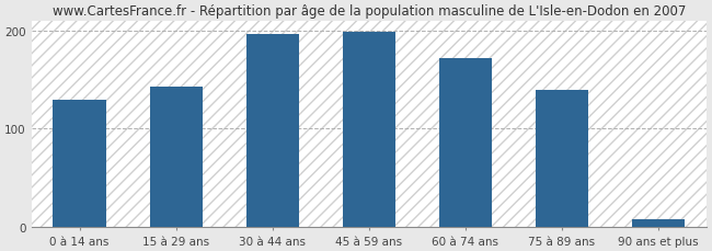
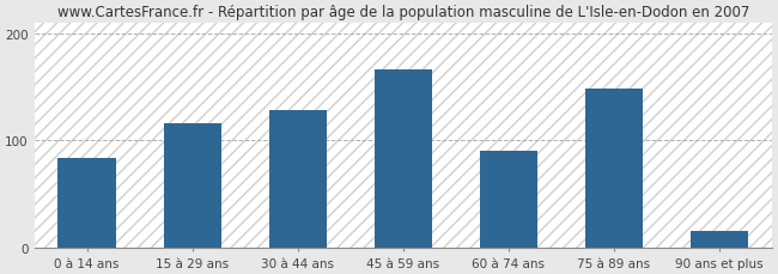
0 à 14 ans: 130 -> 84
15 à 29 ans: 143 -> 116
30 à 44 ans: 196 -> 128
45 à 59 ans: 199 -> 166
60 à 74 ans: 172 -> 90
75 à 89 ans: 140 -> 148
90 ans et plus: 8 -> 16
